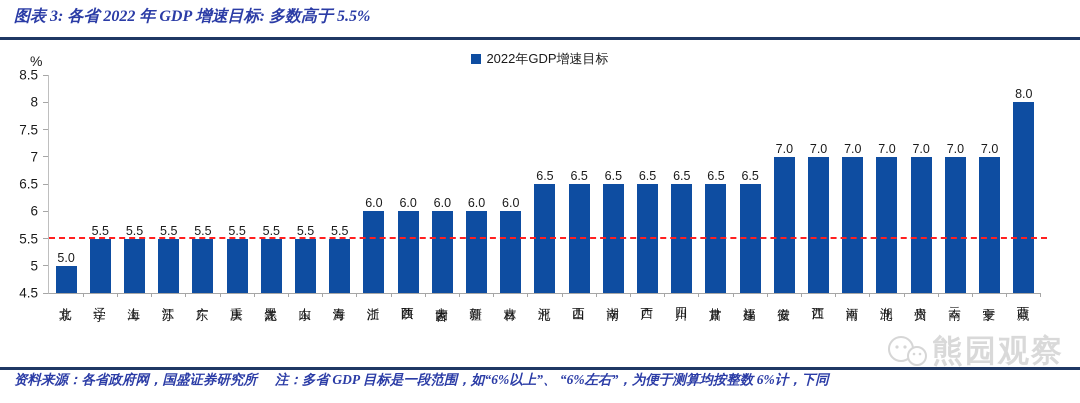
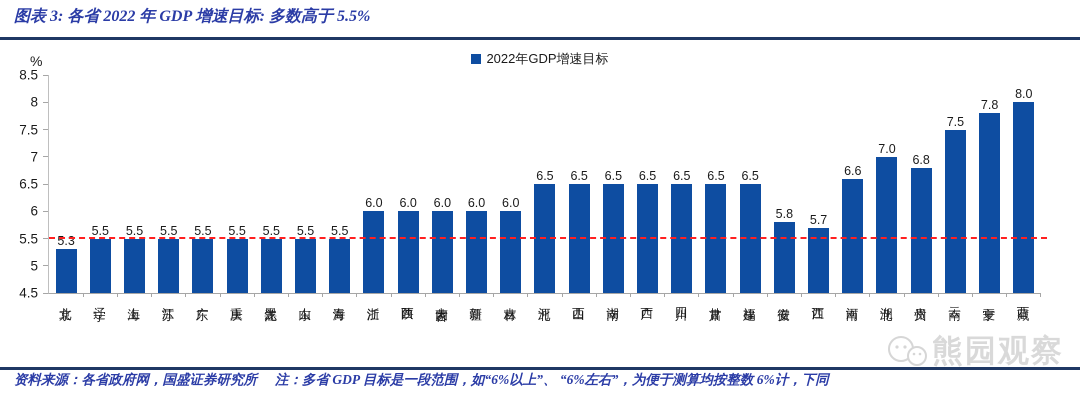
北京: 5.0 -> 5.3
安徽: 7.0 -> 5.8
江西: 7.0 -> 5.7
河南: 7.0 -> 6.6
贵州: 7.0 -> 6.8
云南: 7.0 -> 7.5
宁夏: 7.0 -> 7.8
